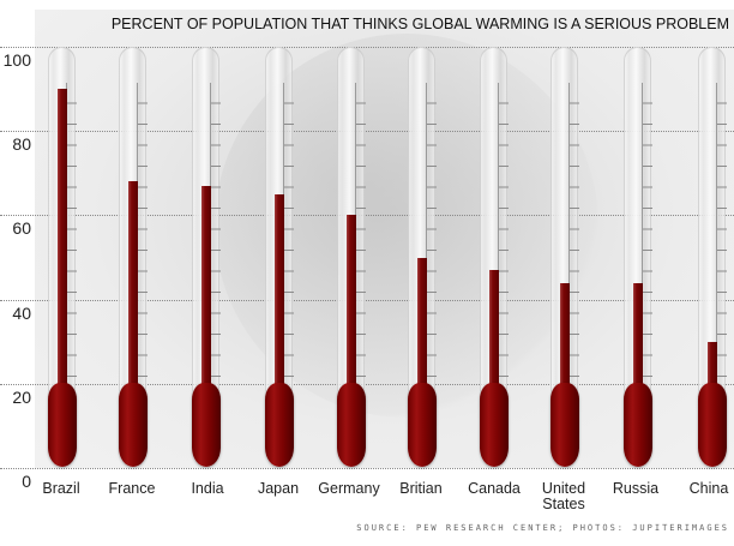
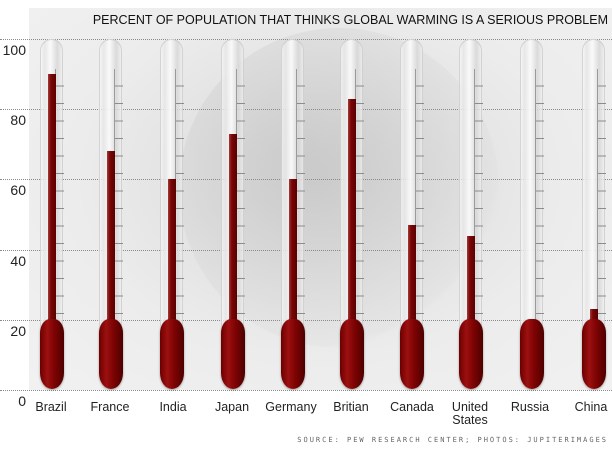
India: 67 -> 60
Japan: 65 -> 73
Britian: 50 -> 83
Russia: 44 -> 20
China: 30 -> 23
